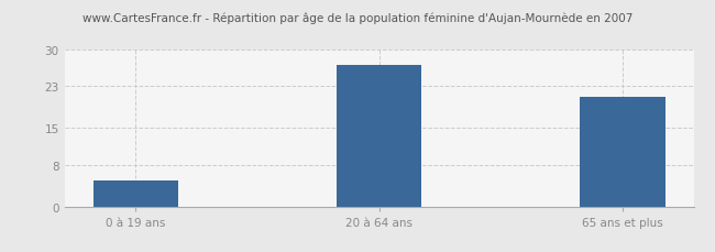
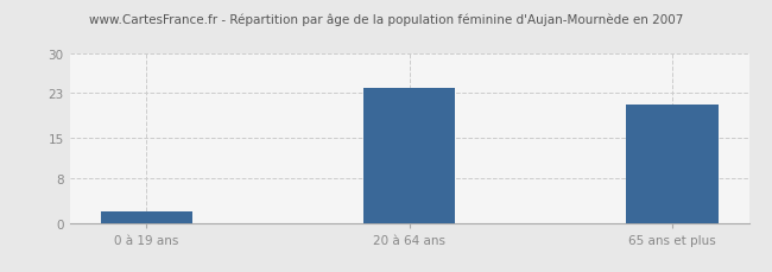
0 à 19 ans: 5 -> 2
20 à 64 ans: 27 -> 24
